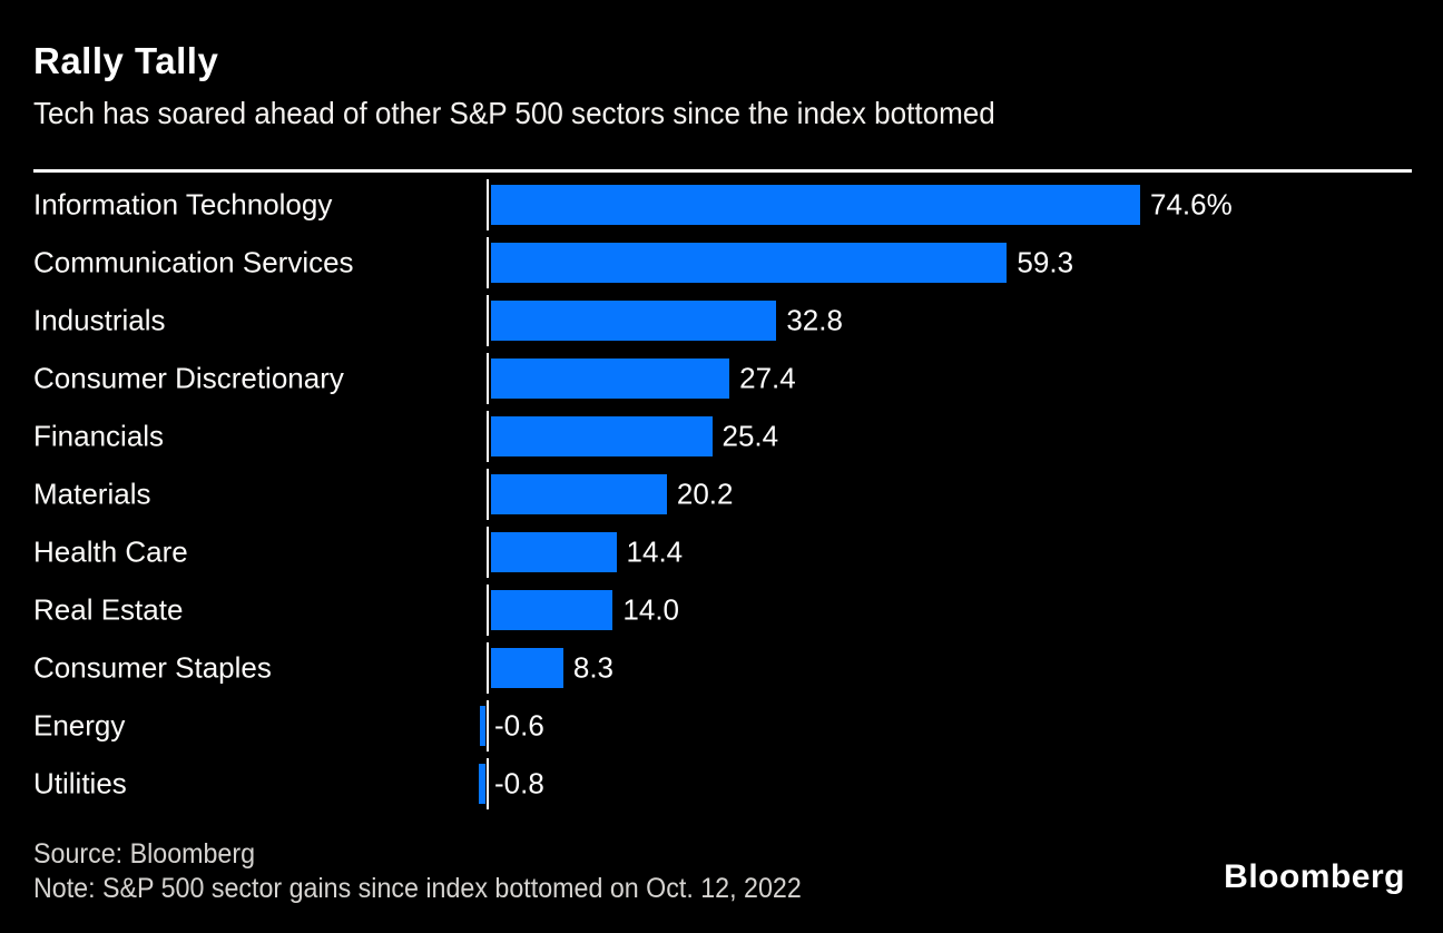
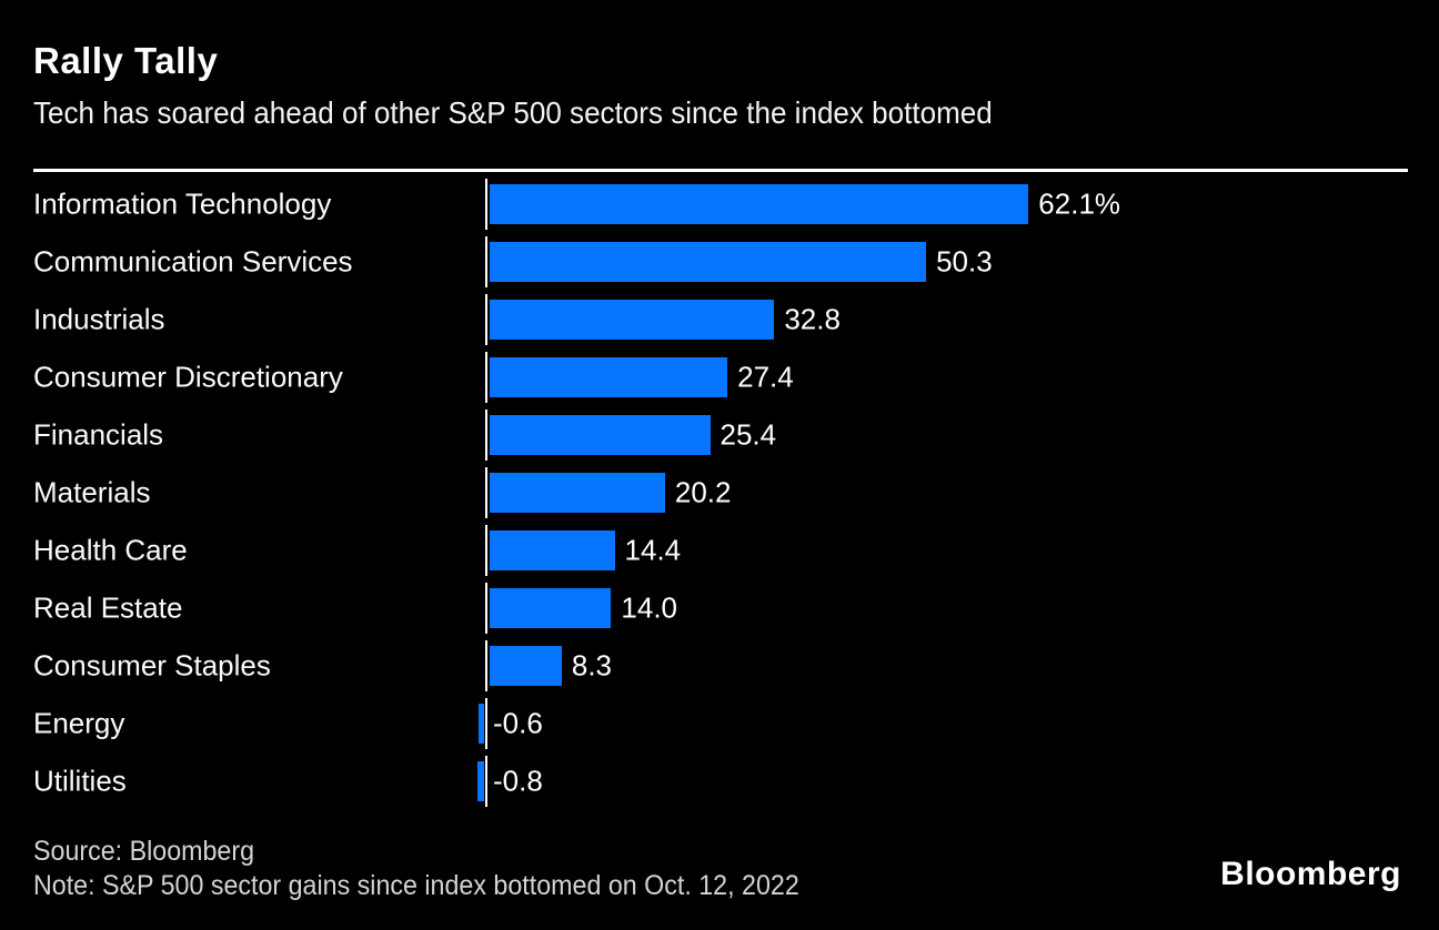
Information Technology: 74.6% -> 62.1%
Communication Services: 59.3 -> 50.3
